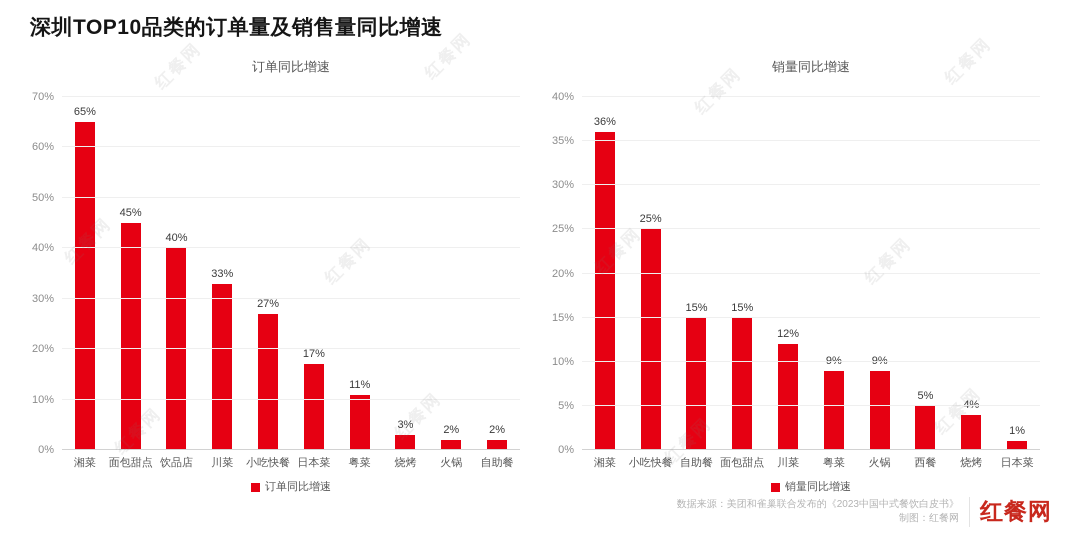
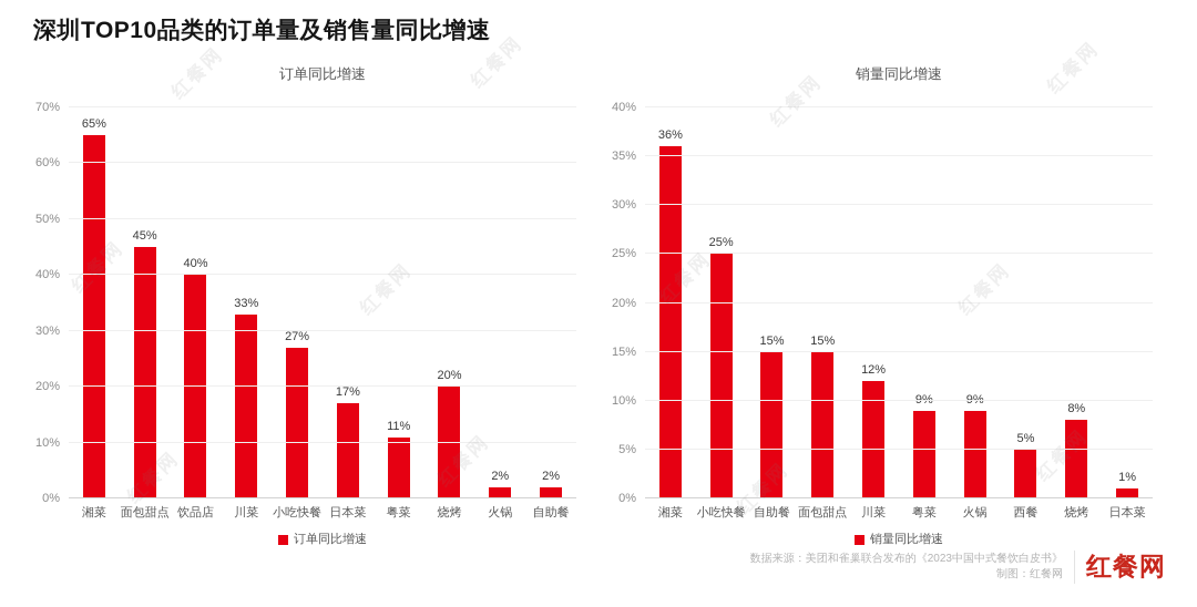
订单同比增速/烧烤: 3% -> 20%
销量同比增速/烧烤: 4% -> 8%
